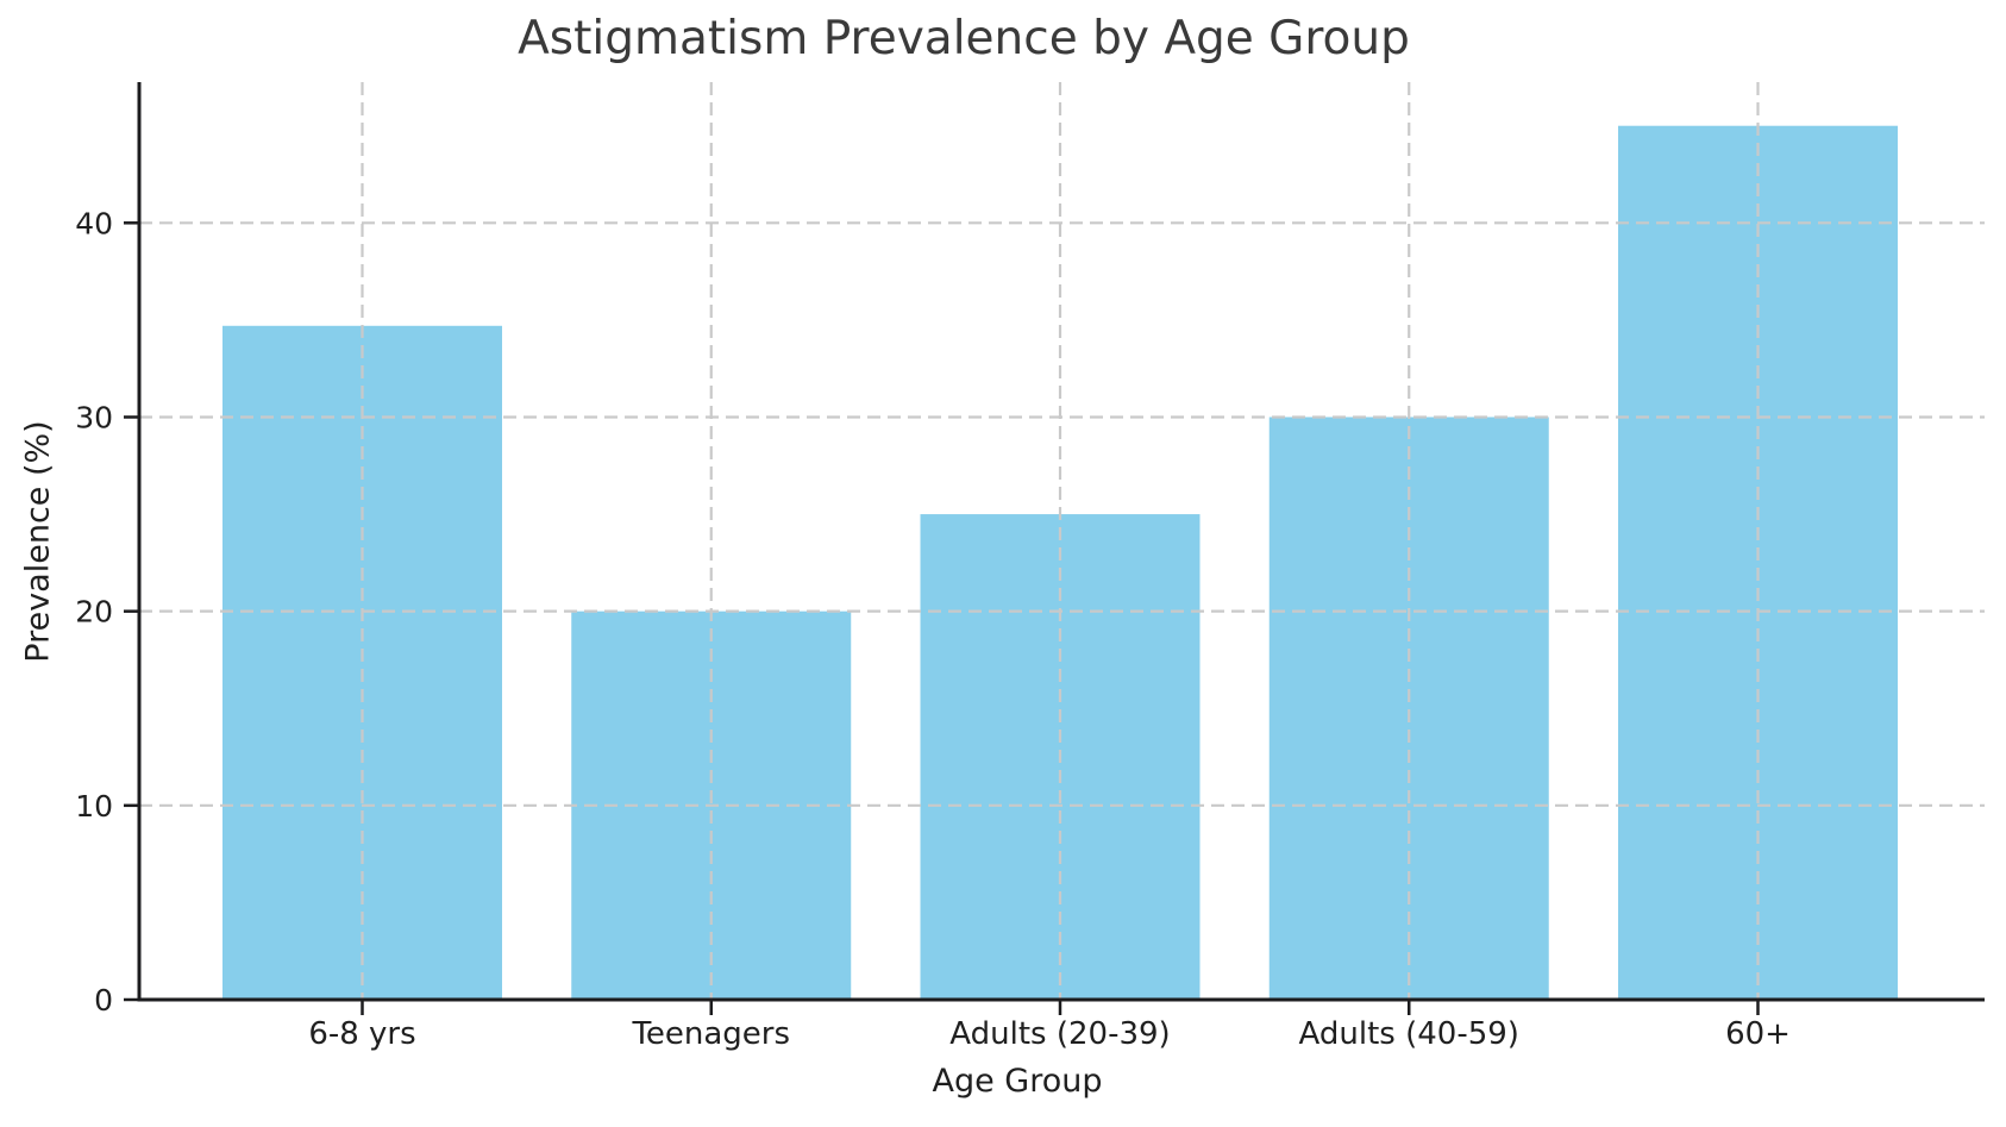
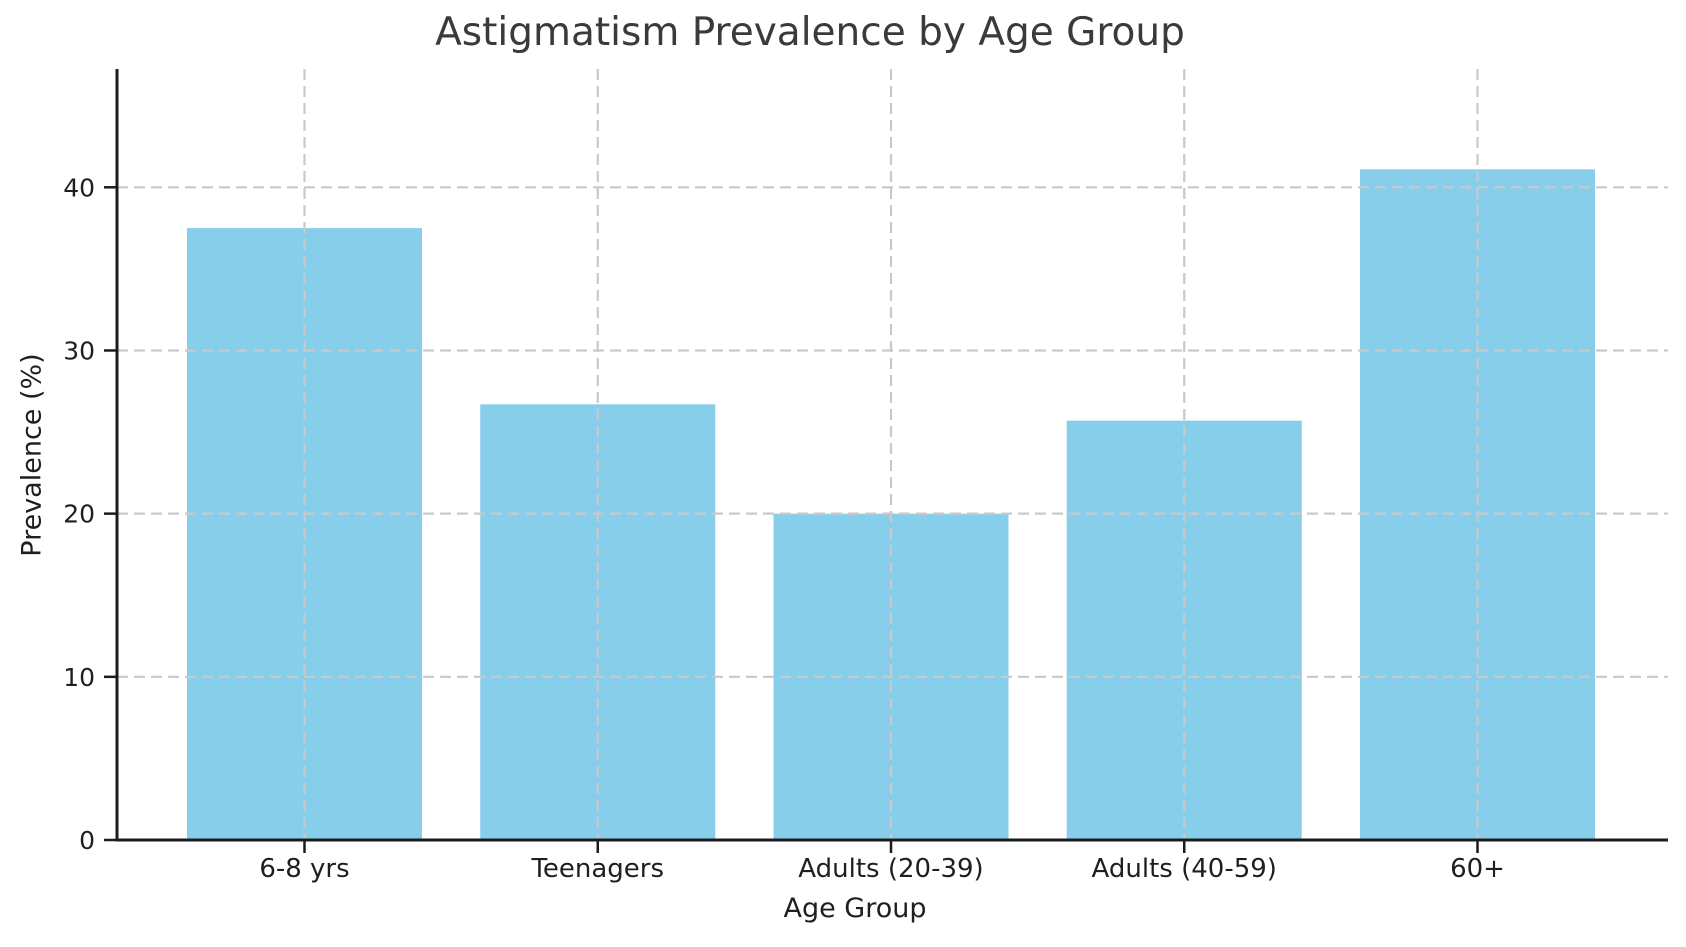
6-8 yrs: 34.7 -> 37.5
Teenagers: 20.0 -> 26.7
Adults (20-39): 25.0 -> 20.0
Adults (40-59): 30.0 -> 25.7
60+: 45.0 -> 41.1
